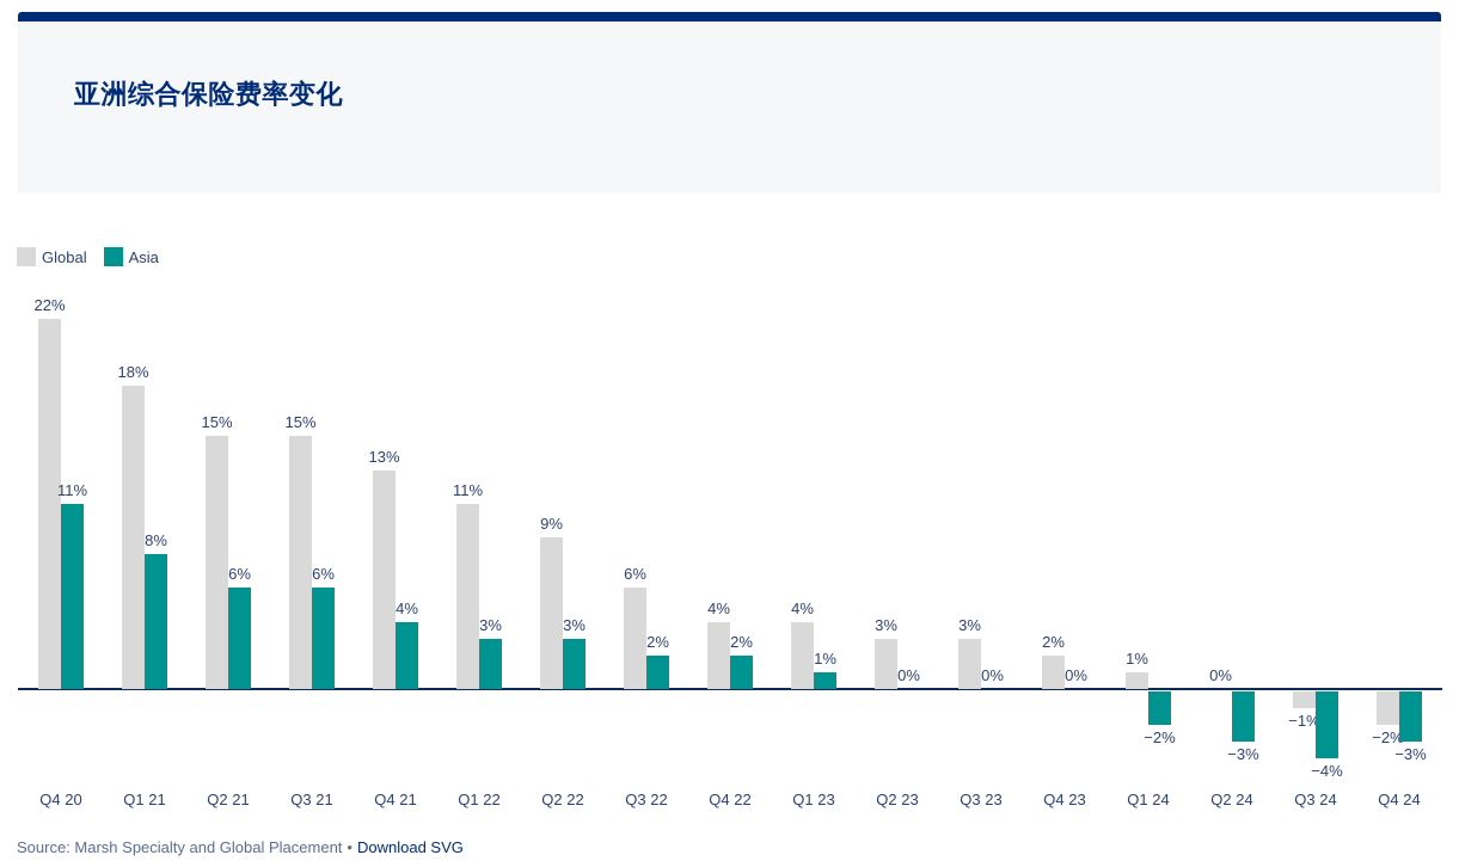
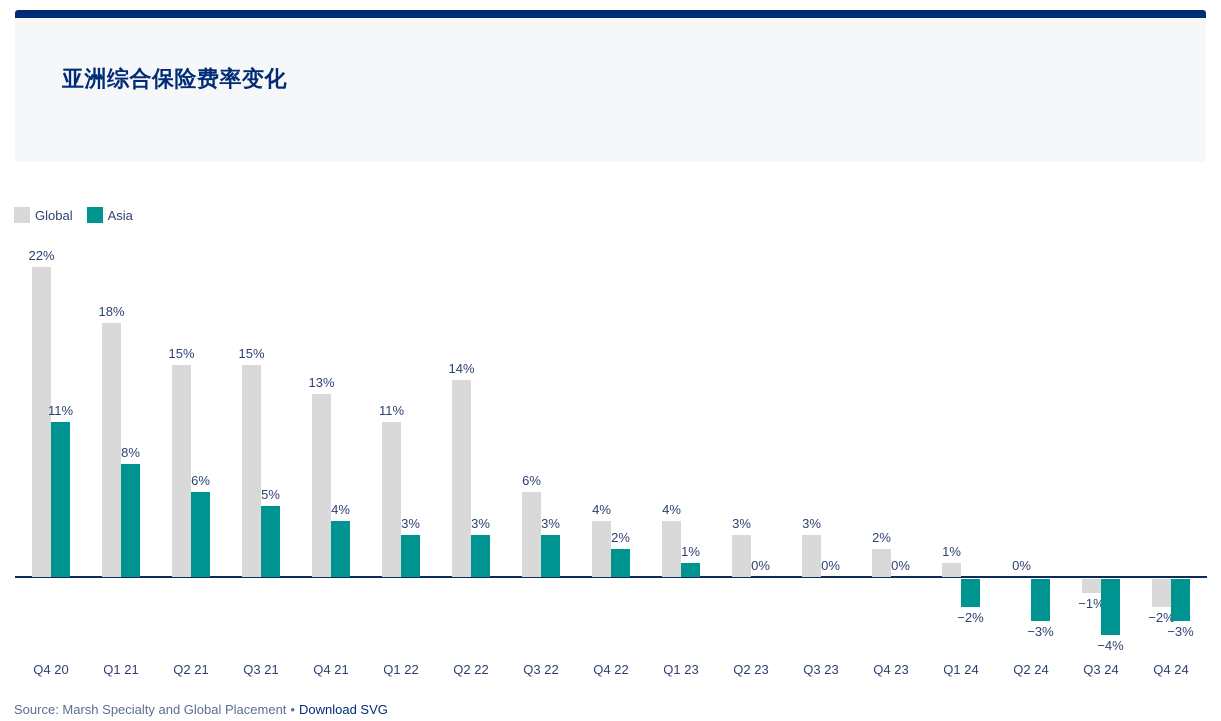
Asia/Q3 21: 6% -> 5%
Global/Q2 22: 9% -> 14%
Asia/Q3 22: 2% -> 3%
